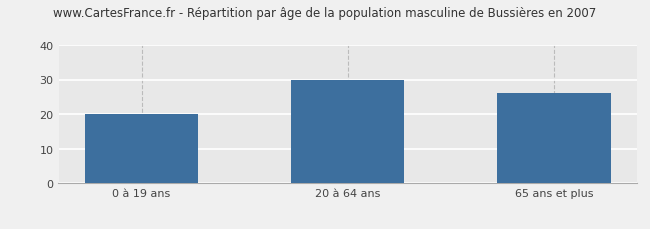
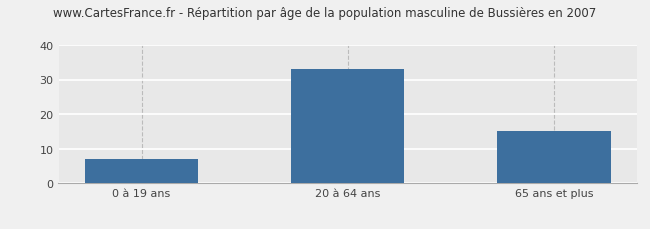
0 à 19 ans: 20 -> 7
20 à 64 ans: 30 -> 33
65 ans et plus: 26 -> 15
